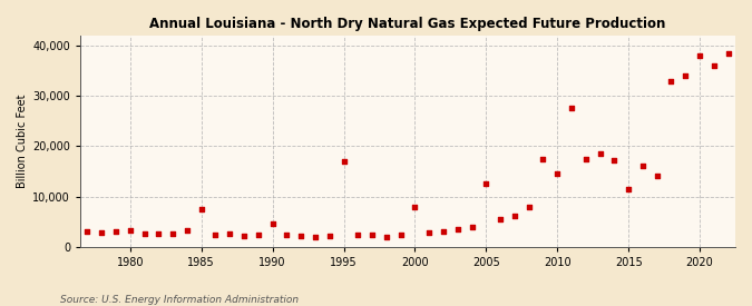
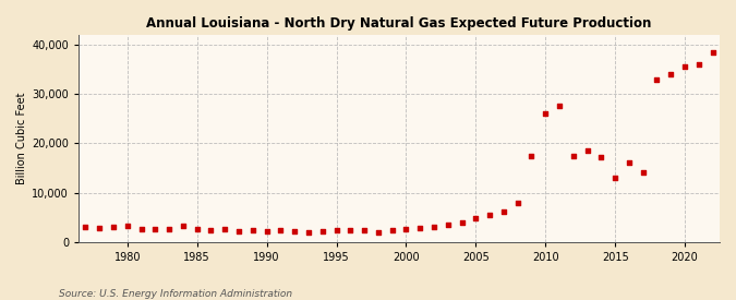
1985: 7,500 -> 2,700
1990: 4,500 -> 2,200
1995: 17,000 -> 2,300
2000: 8,000 -> 2,700
2005: 12,500 -> 4,800
2010: 14,500 -> 26,000
2015: 11,500 -> 13,000
2020: 38,000 -> 35,500
